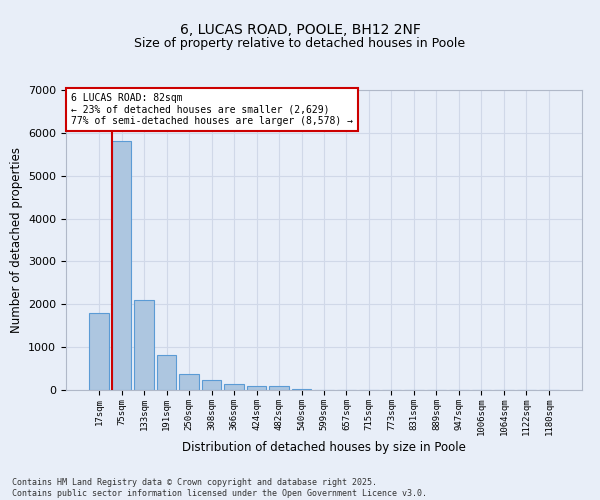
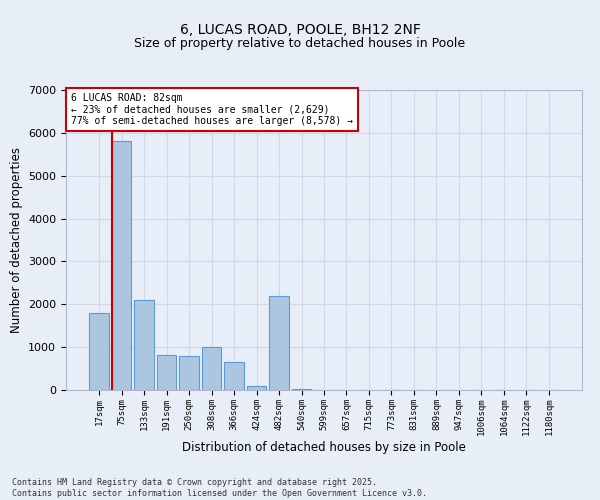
250sqm: 370 -> 800
308sqm: 230 -> 1000
366sqm: 130 -> 650
482sqm: 90 -> 2200
